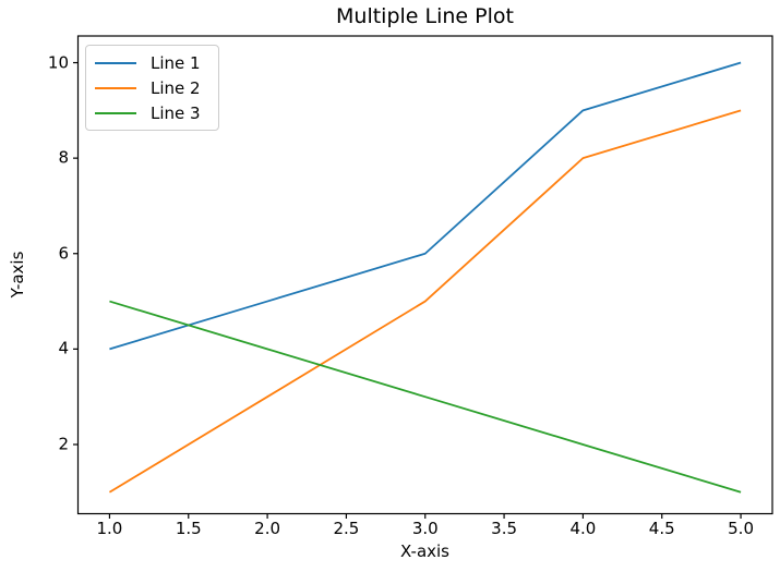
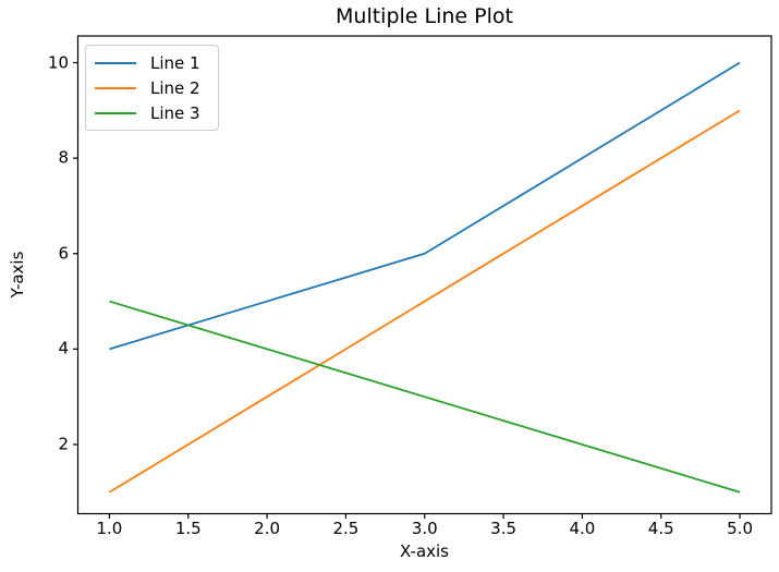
Line 1/4: 9 -> 8
Line 2/4: 8 -> 7
